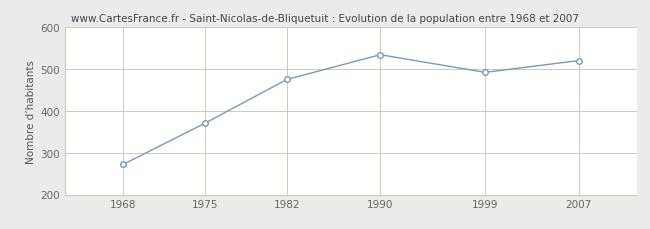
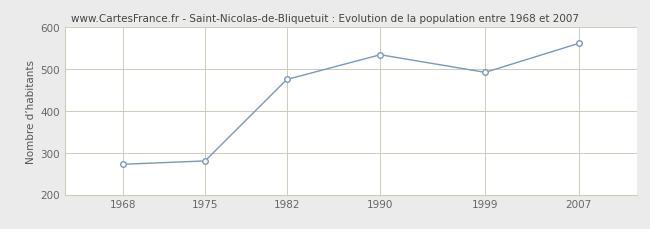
1975: 370 -> 280
2007: 519 -> 560
